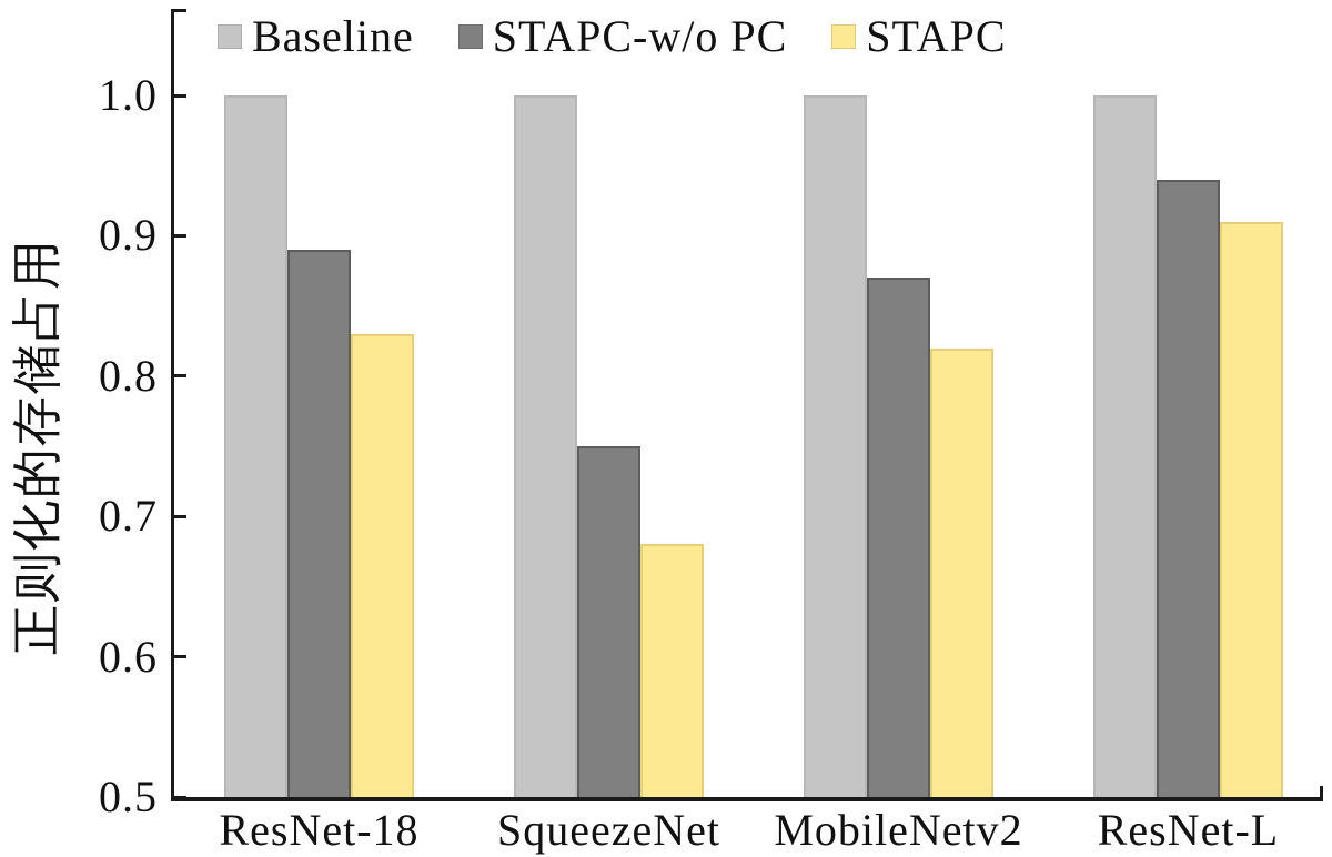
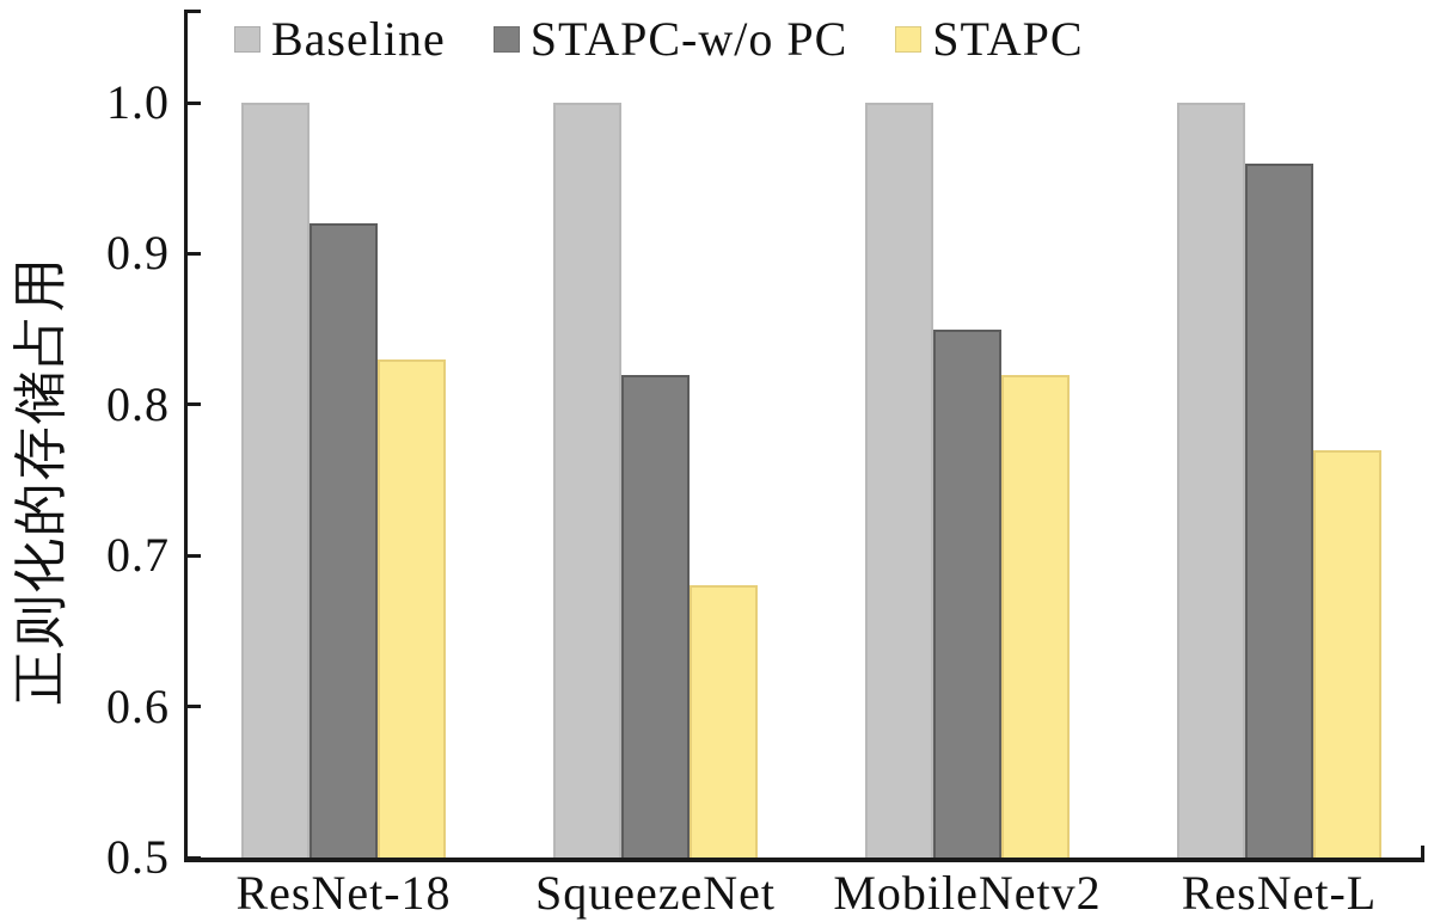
STAPC-w/o PC/ResNet-18: 0.89 -> 0.92
STAPC-w/o PC/SqueezeNet: 0.75 -> 0.82
STAPC-w/o PC/MobileNetv2: 0.87 -> 0.85
STAPC-w/o PC/ResNet-L: 0.94 -> 0.96
STAPC/ResNet-L: 0.91 -> 0.77
